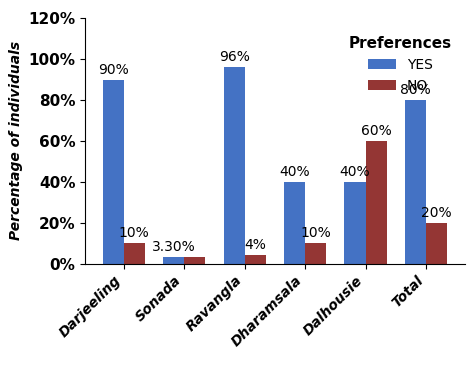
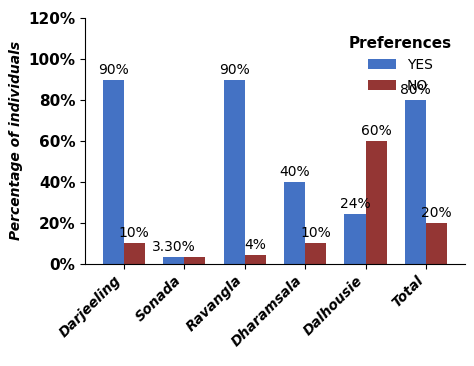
YES/Ravangla: 96% -> 90%
YES/Dalhousie: 40% -> 24%
